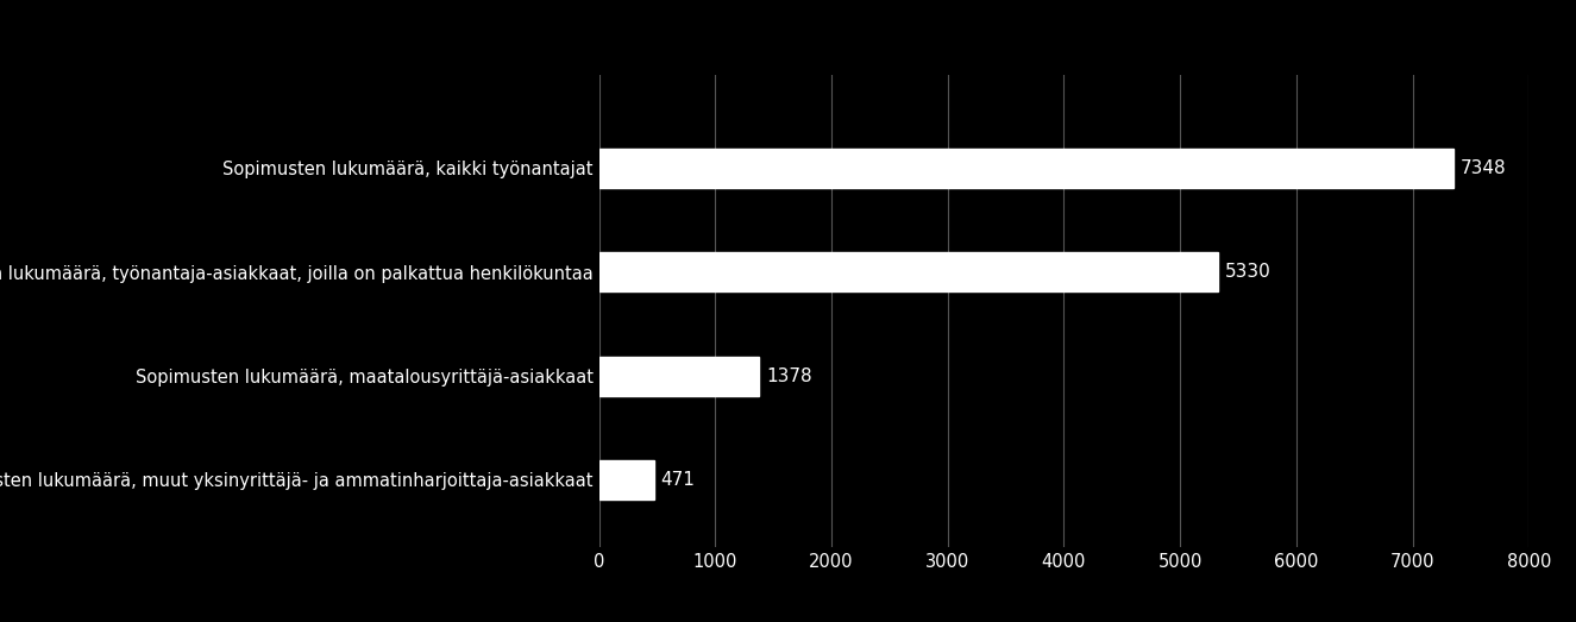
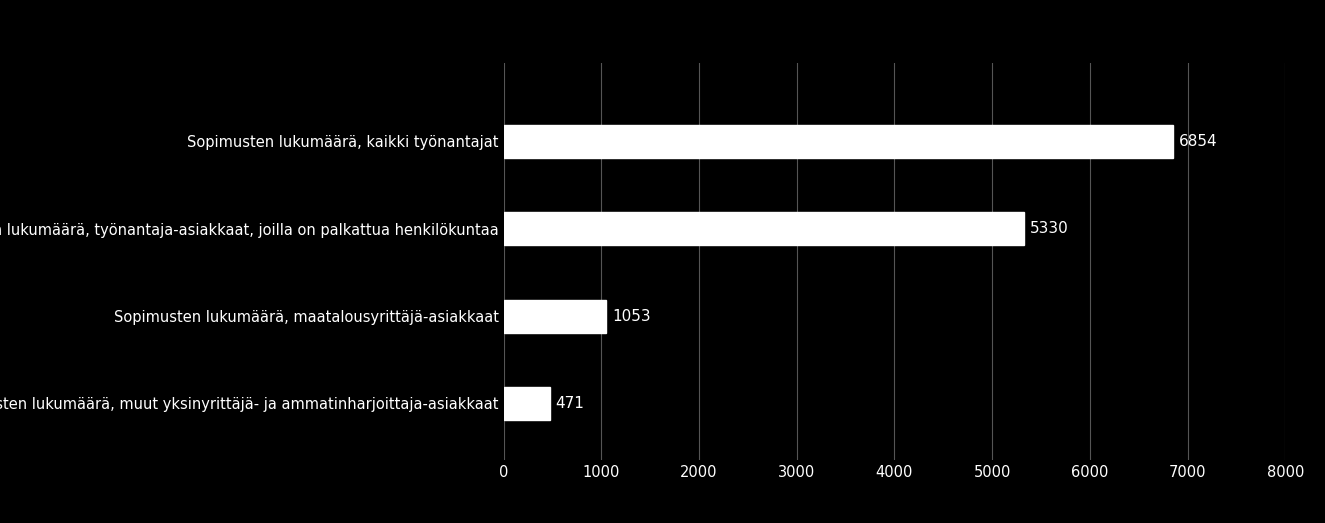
Sopimusten lukumäärä, kaikki työnantajat: 7348 -> 6854
Sopimusten lukumäärä, maatalousyrittäjä-asiakkaat: 1378 -> 1053
